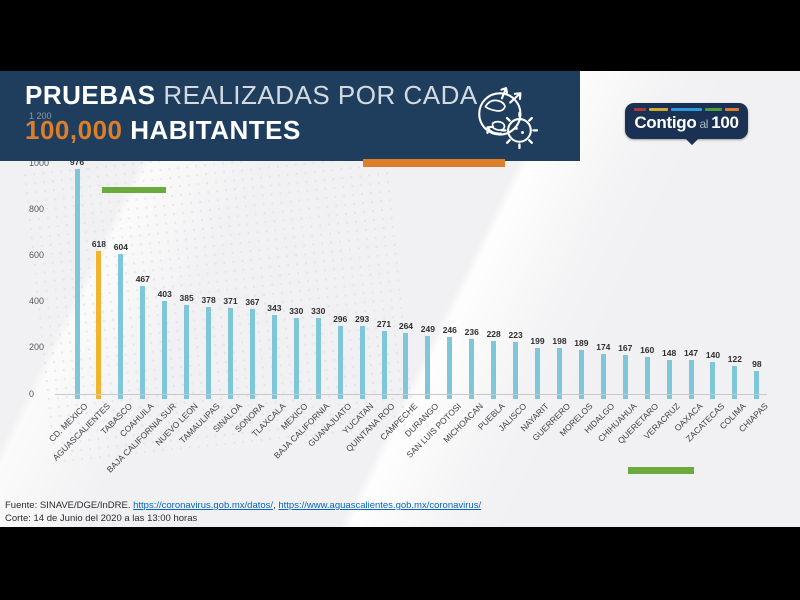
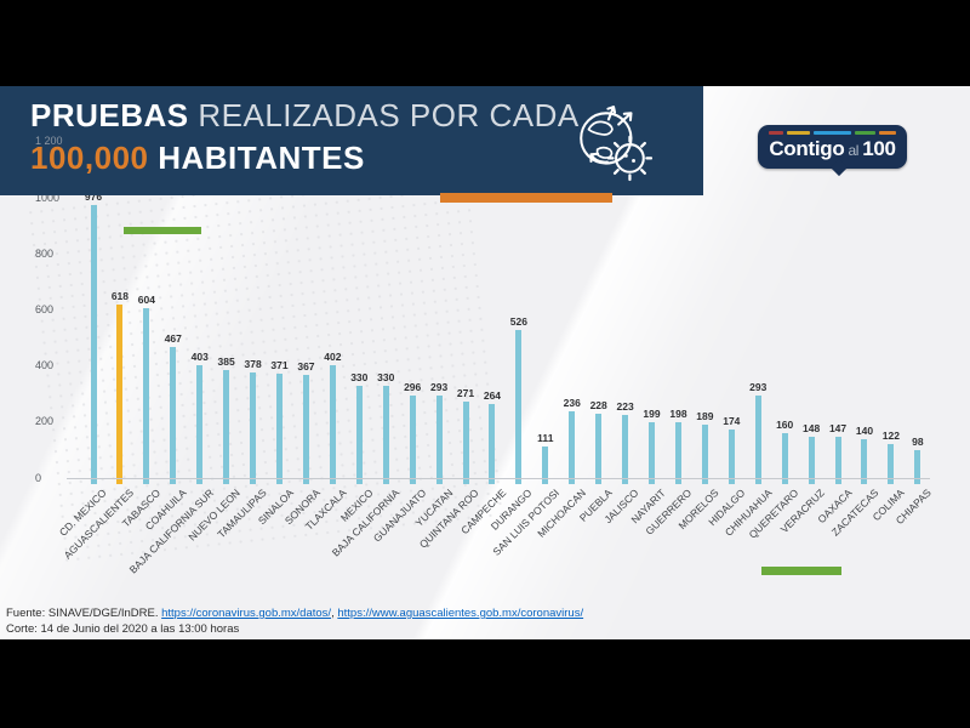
TLAXCALA: 343 -> 402
DURANGO: 249 -> 526
SAN LUIS POTOSI: 246 -> 111
CHIHUAHUA: 167 -> 293
